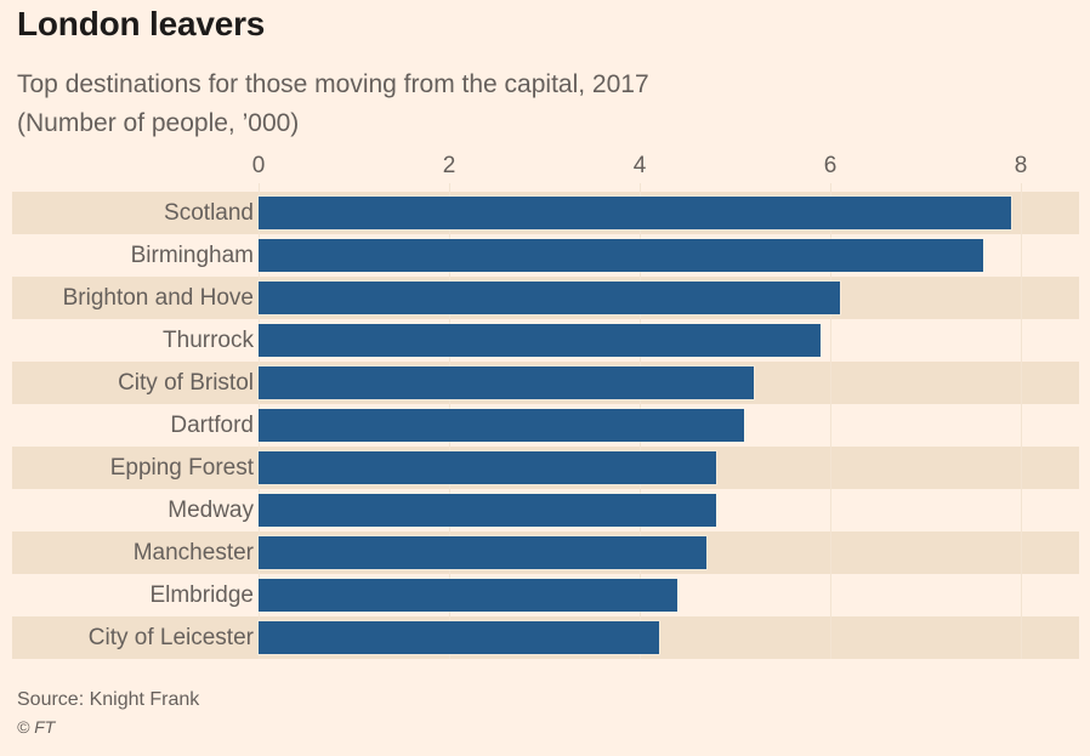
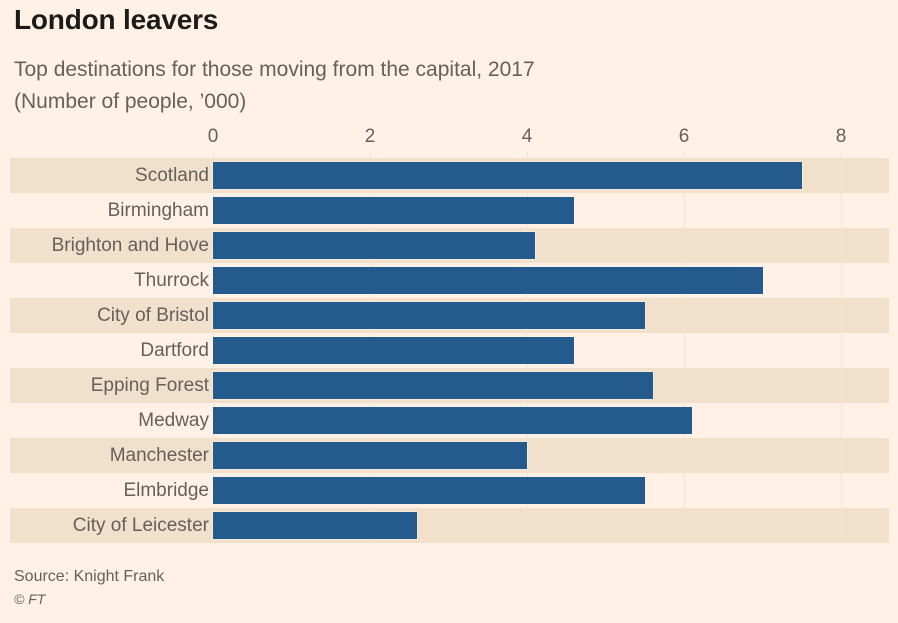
Scotland: 7.9 -> 7.5
Birmingham: 7.6 -> 4.6
Brighton and Hove: 6.1 -> 4.1
Thurrock: 5.9 -> 7.0
City of Bristol: 5.2 -> 5.5
Dartford: 5.1 -> 4.6
Epping Forest: 4.8 -> 5.6
Medway: 4.8 -> 6.1
Manchester: 4.7 -> 4.0
Elmbridge: 4.4 -> 5.5
City of Leicester: 4.2 -> 2.6
